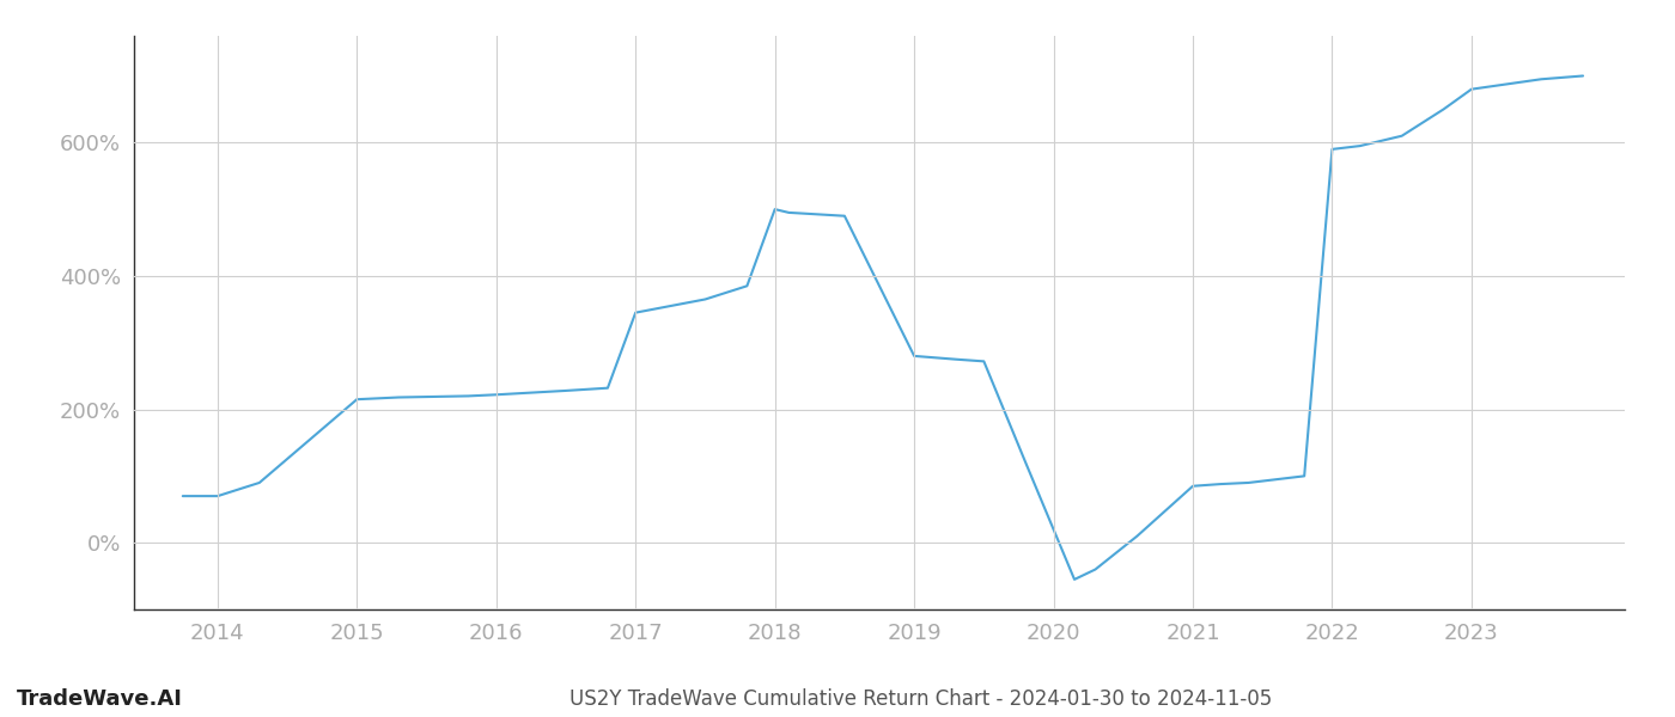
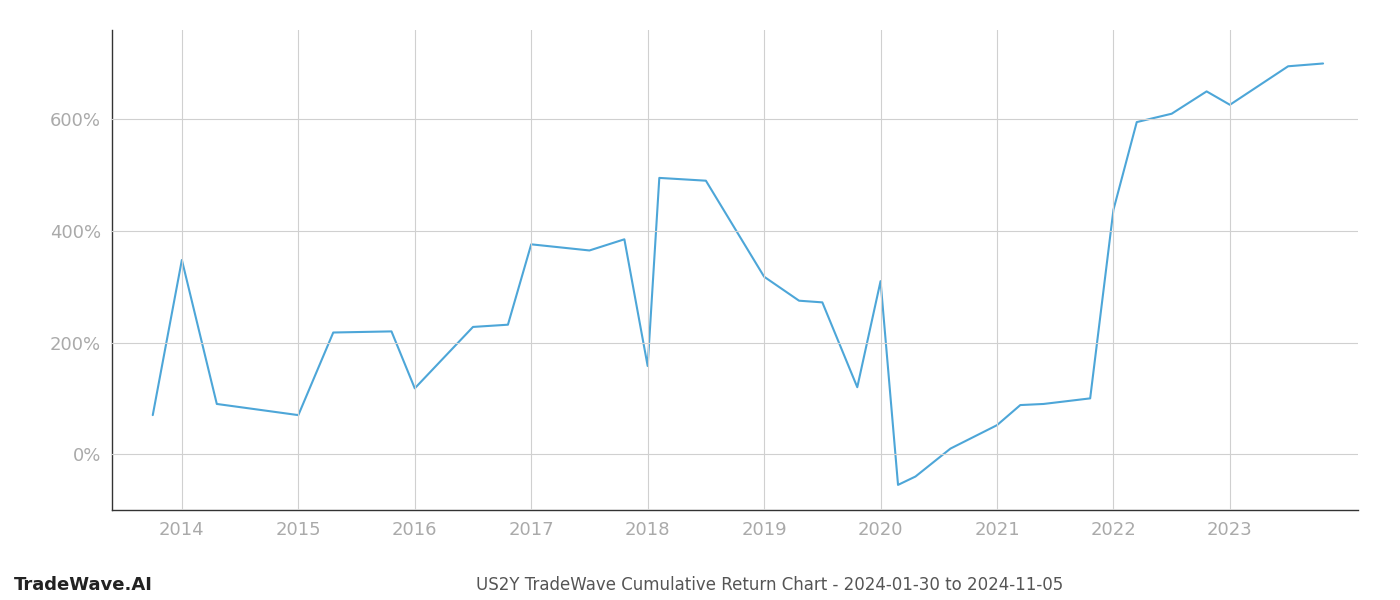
2014: 70% -> 348%
2015: 215% -> 70%
2016: 222% -> 118%
2017: 345% -> 376%
2018: 500% -> 158%
2019: 280% -> 318%
2020: 20% -> 310%
2021: 85% -> 52%
2022: 590% -> 438%
2023: 680% -> 626%
